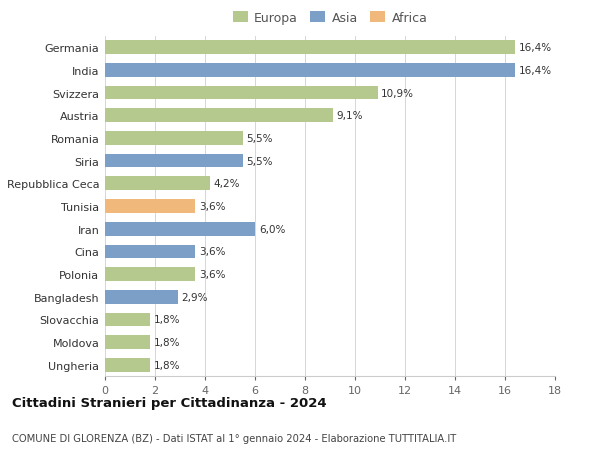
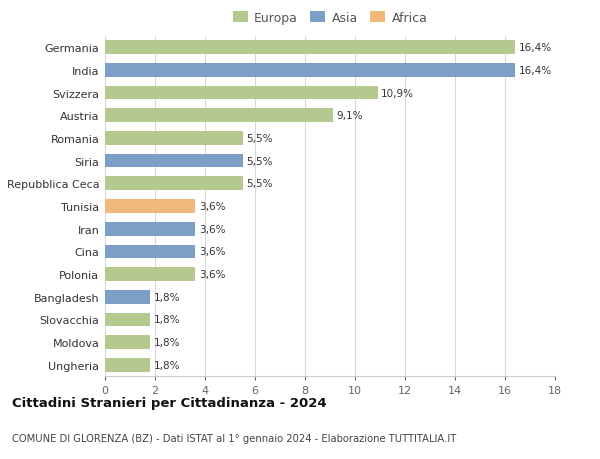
Repubblica Ceca: 4,2% -> 5,5%
Iran: 6,0% -> 3,6%
Bangladesh: 2,9% -> 1,8%
